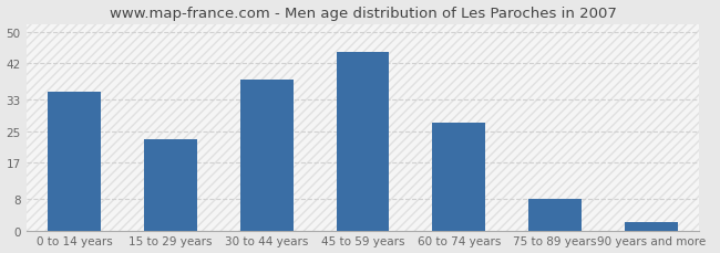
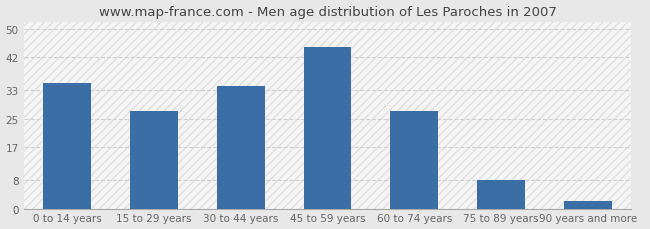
15 to 29 years: 23 -> 27
30 to 44 years: 38 -> 34
